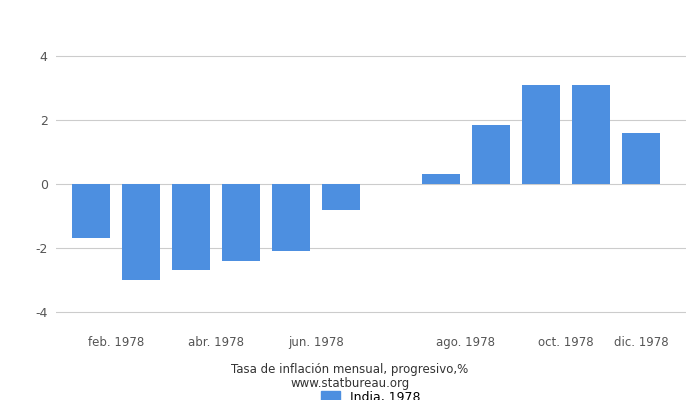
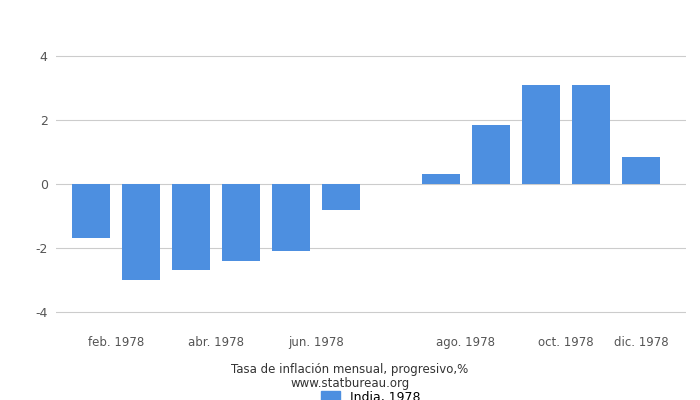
dic. 1978: 1.60 -> 0.85
